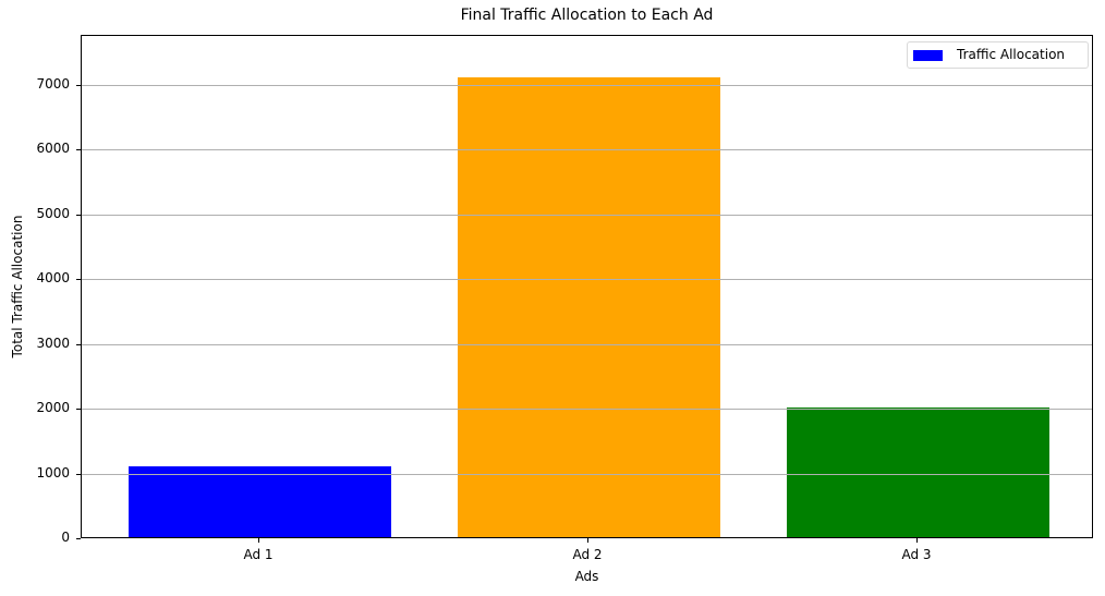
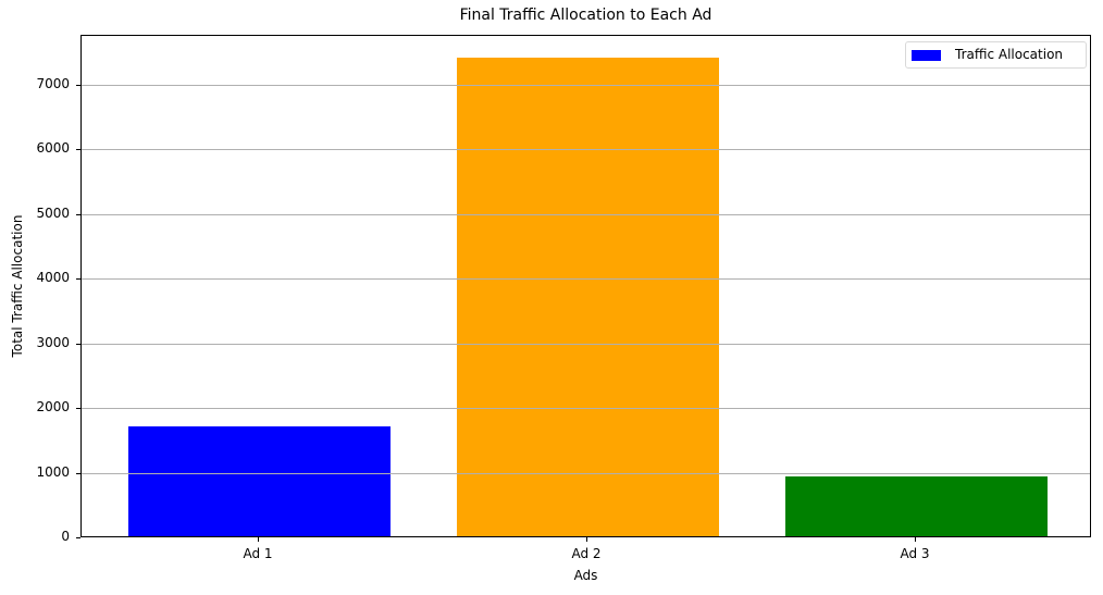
Ad 1: 1100 -> 1700
Ad 2: 7100 -> 7400
Ad 3: 2000 -> 900
